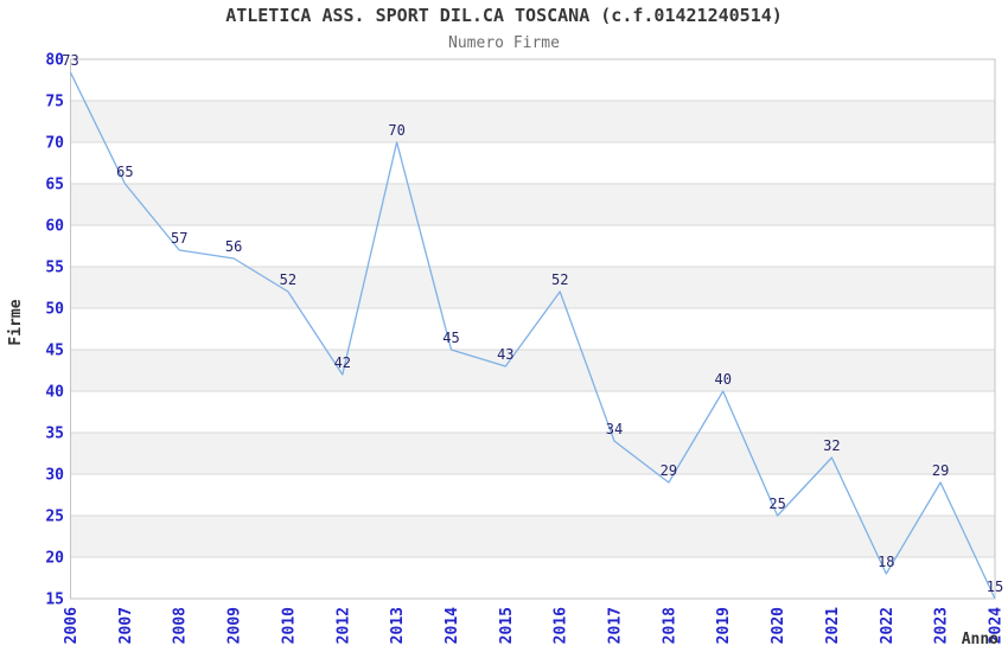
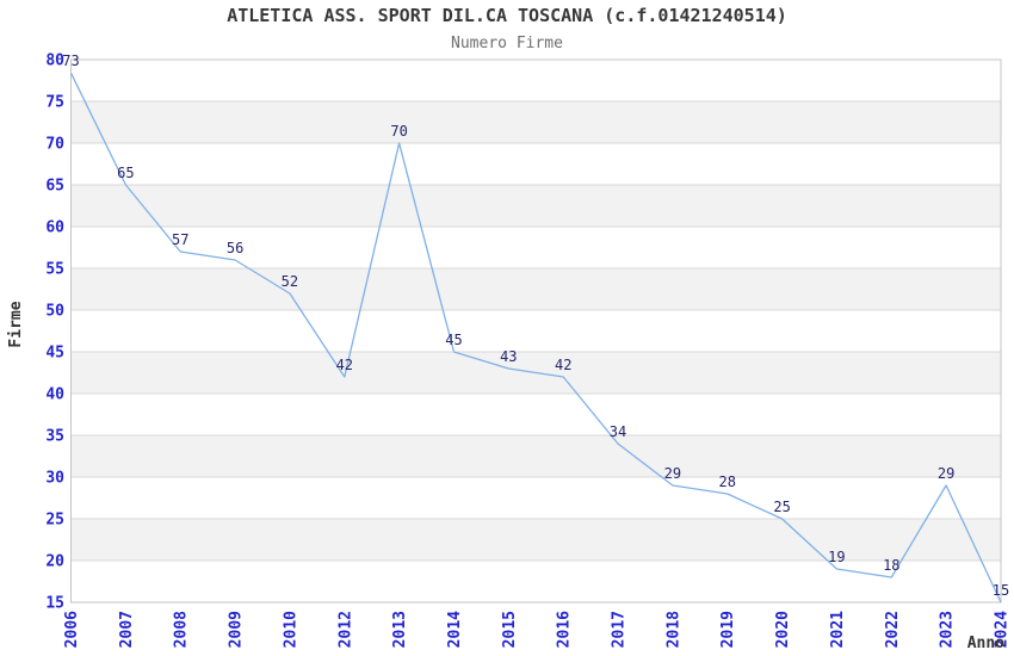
2016: 52 -> 42
2019: 40 -> 28
2021: 32 -> 19
